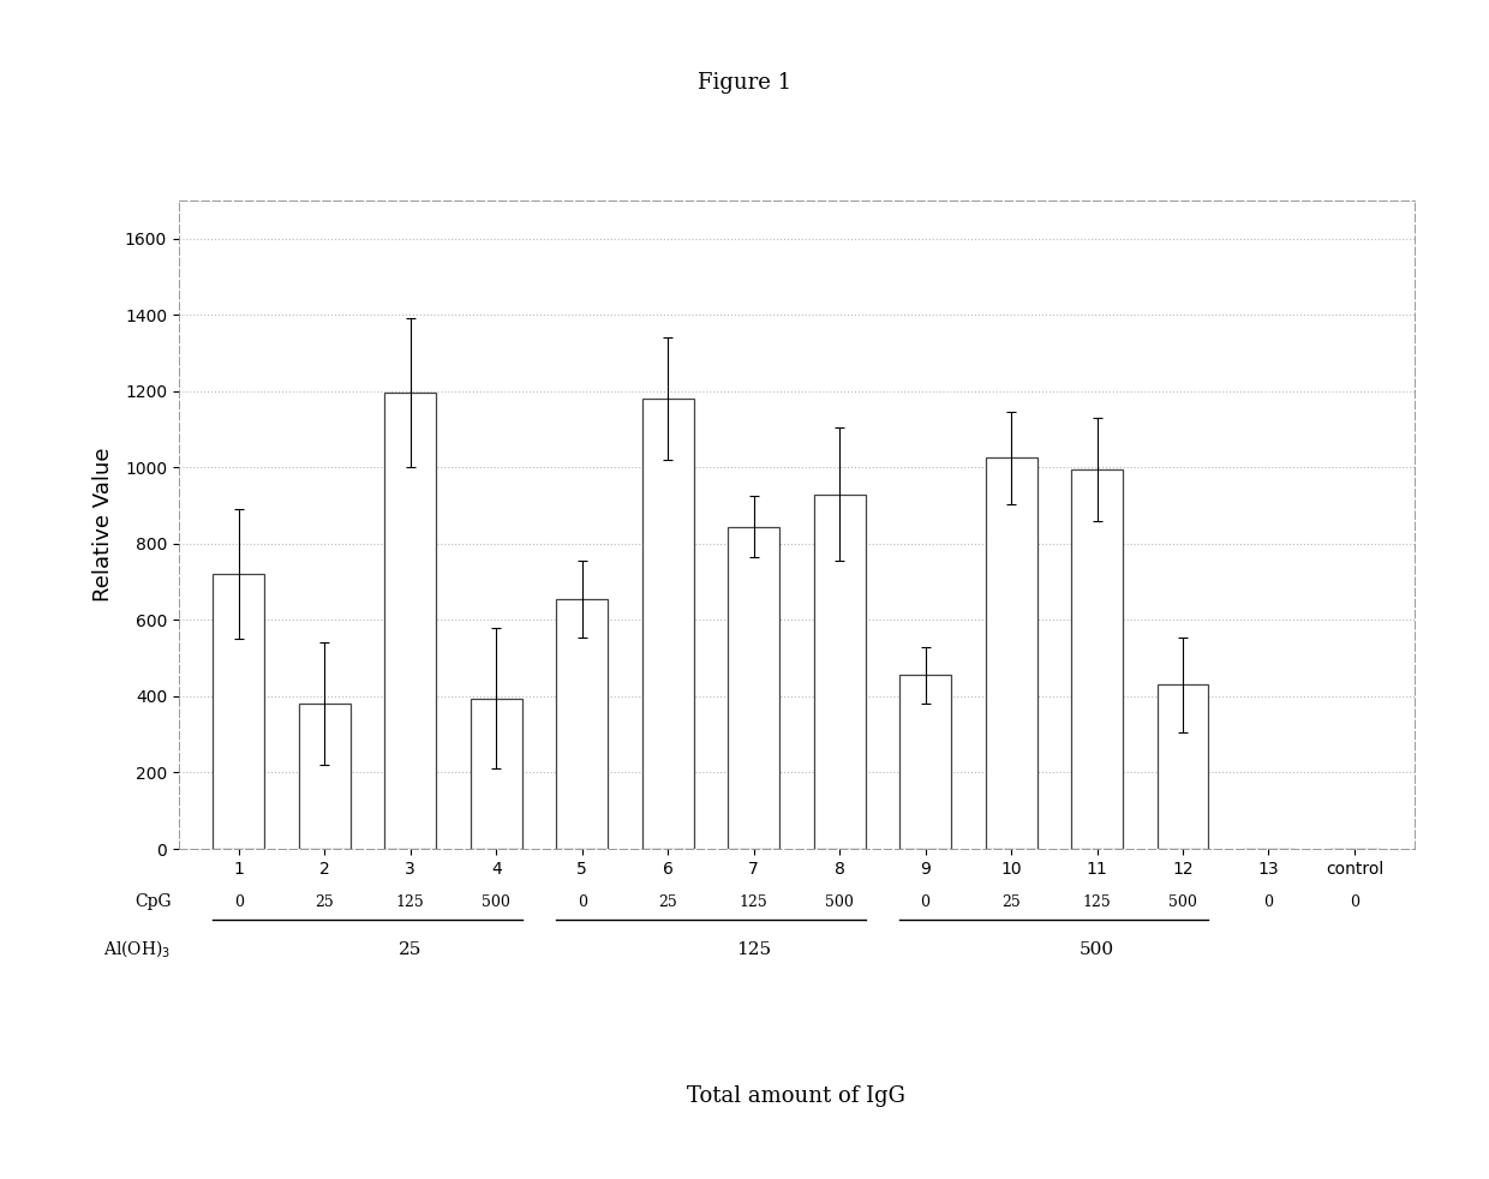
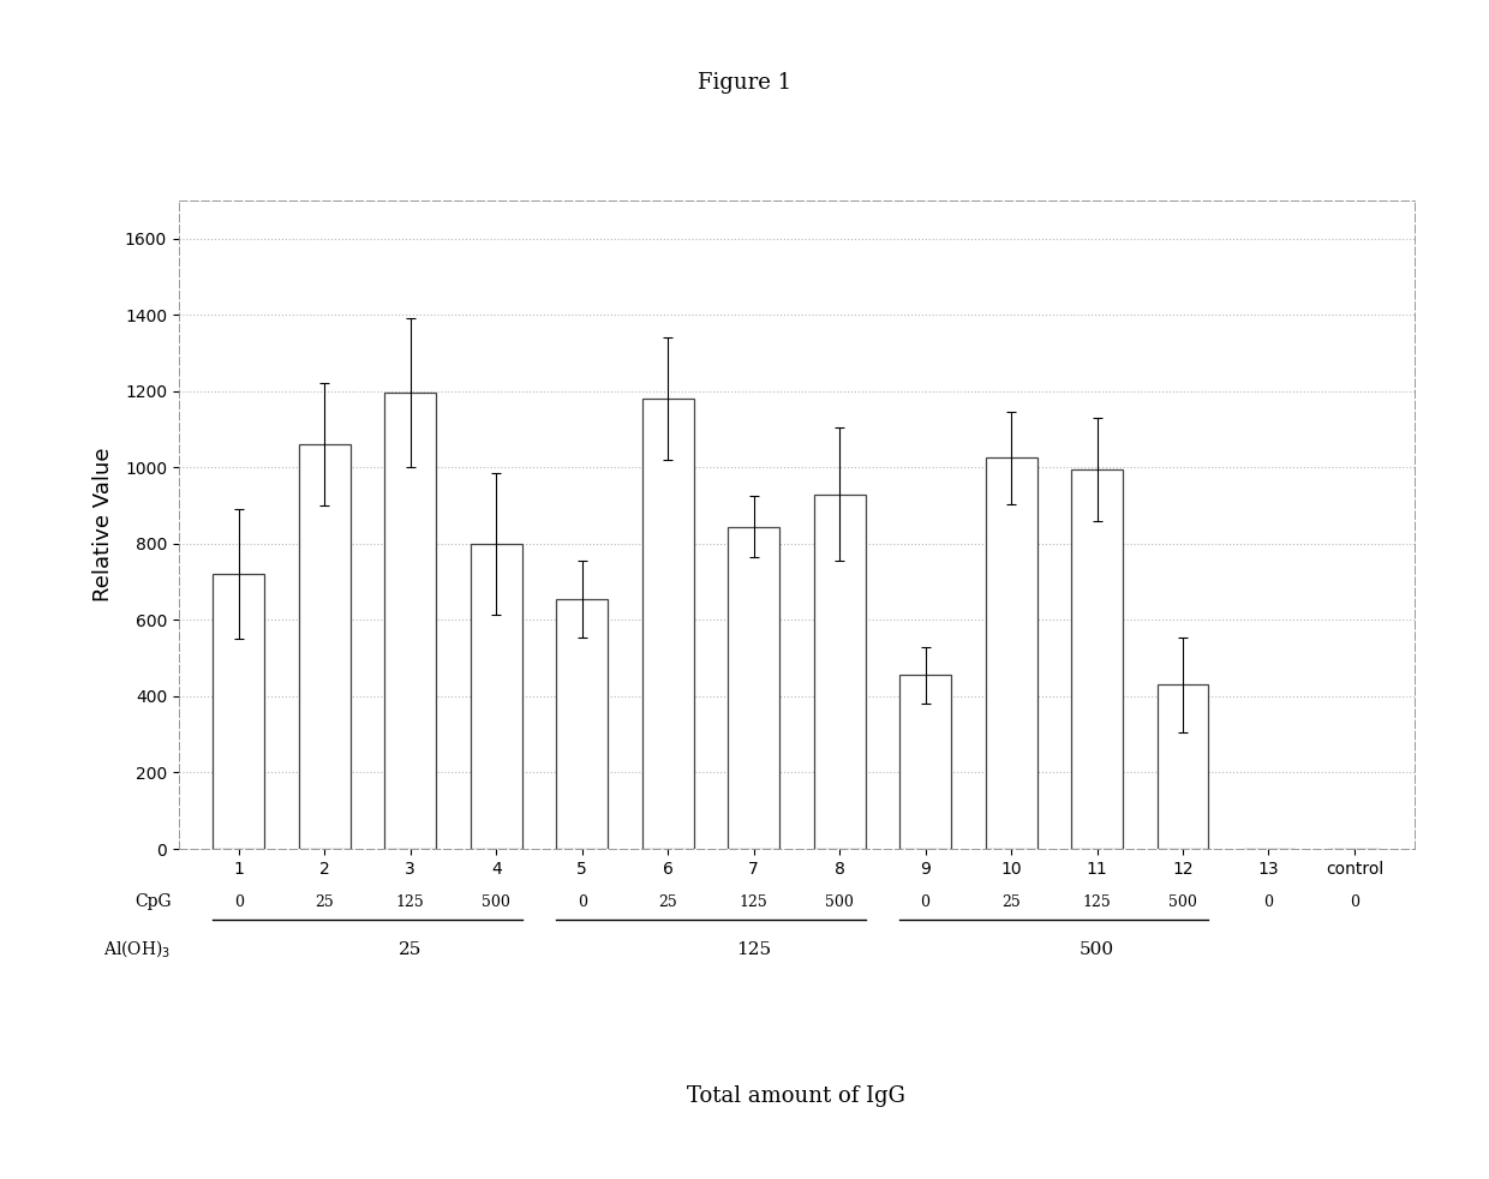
2: 380 -> 1060
4: 395 -> 800
